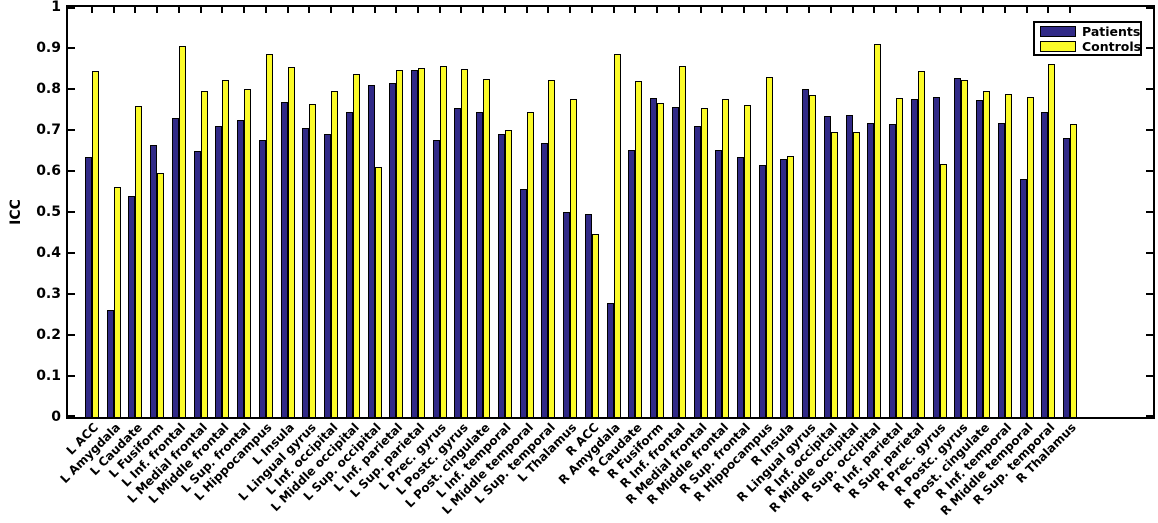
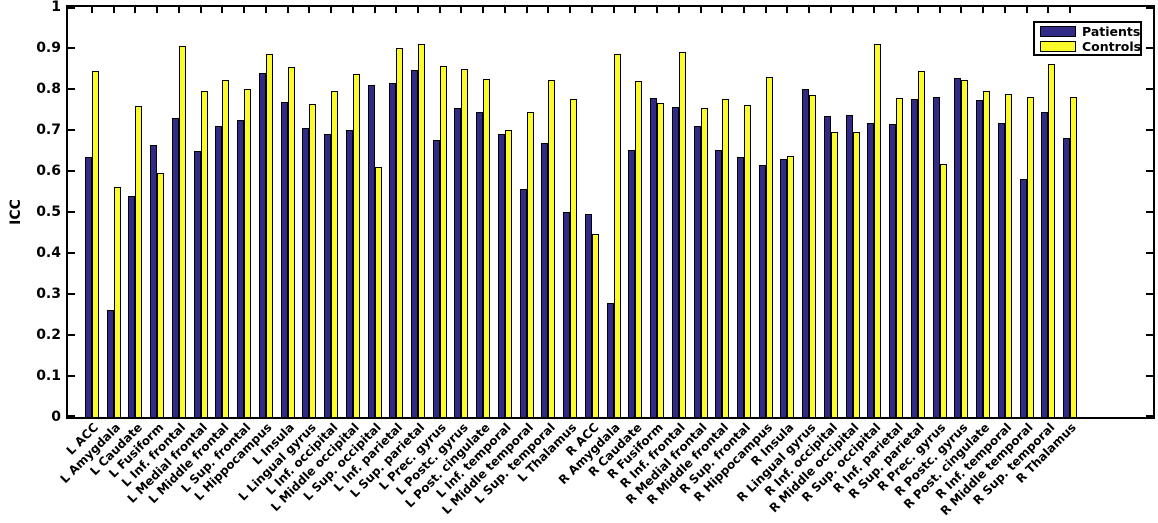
Patients/L Hippocampus: 0.68 -> 0.84
Patients/L Middle occipital: 0.74 -> 0.70
Controls/L Inf. parietal: 0.85 -> 0.90
Controls/L Sup. parietal: 0.85 -> 0.91
Controls/R Inf. frontal: 0.85 -> 0.89
Controls/R Thalamus: 0.71 -> 0.78
